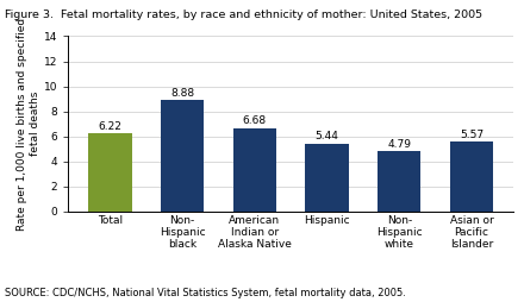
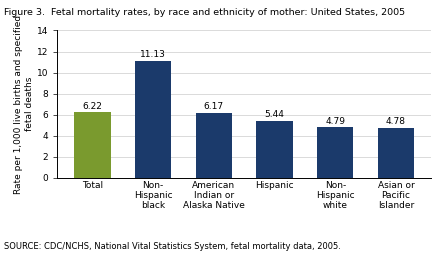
Non- Hispanic black: 8.88 -> 11.13
American Indian or Alaska Native: 6.68 -> 6.17
Asian or Pacific Islander: 5.57 -> 4.78
